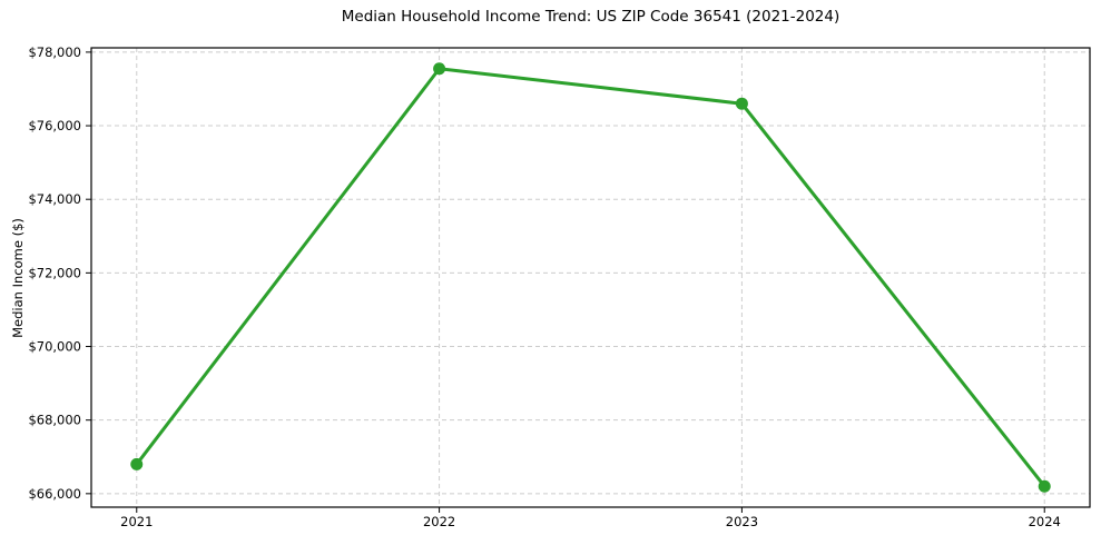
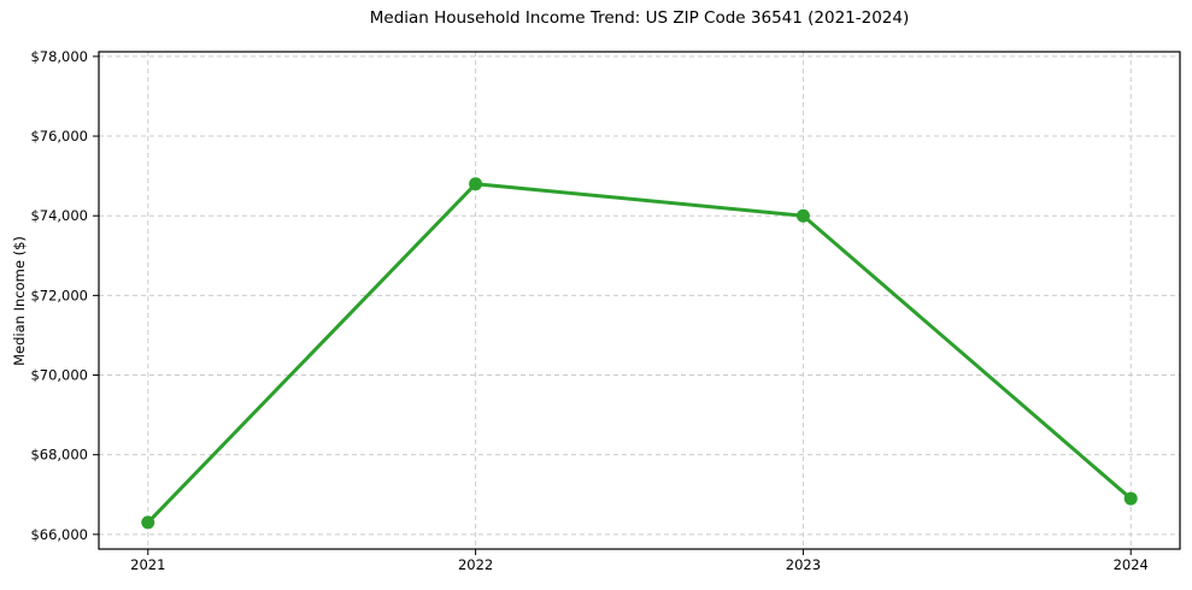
2021: $66800 -> $66300
2022: $77600 -> $74800
2023: $76600 -> $74000
2024: $66200 -> $66900
